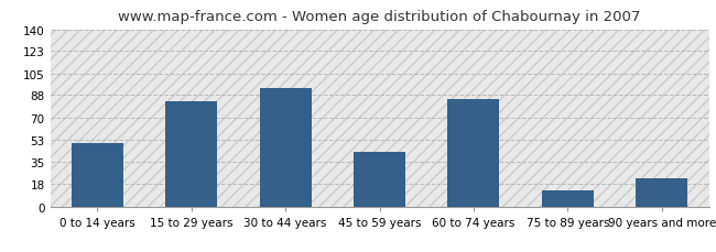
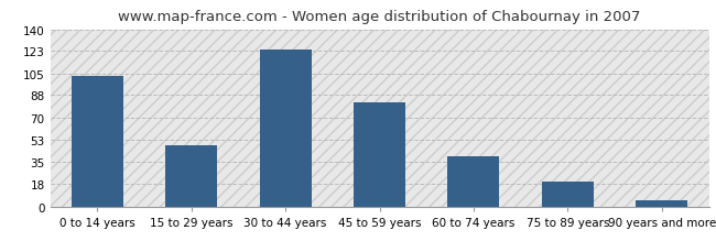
0 to 14 years: 50 -> 103
15 to 29 years: 83 -> 48
30 to 44 years: 94 -> 124
45 to 59 years: 43 -> 82
60 to 74 years: 85 -> 40
75 to 89 years: 13 -> 20
90 years and more: 22 -> 5
